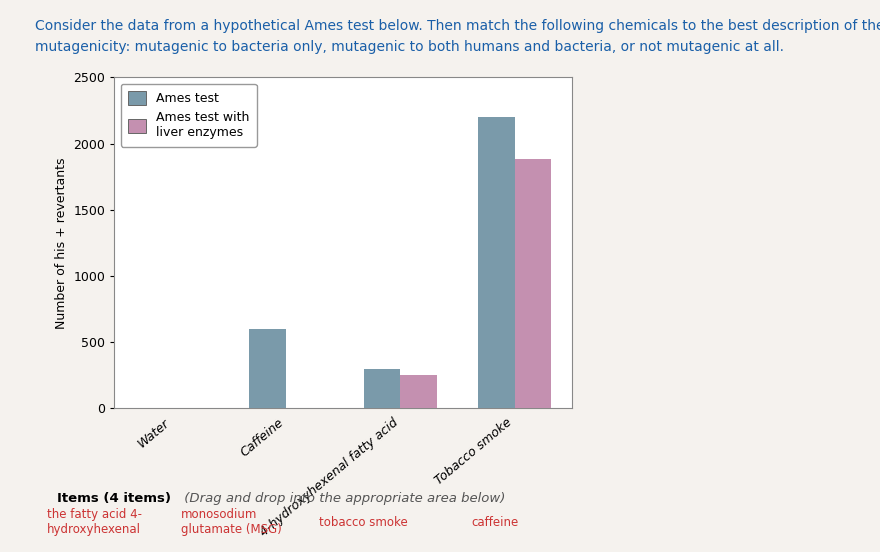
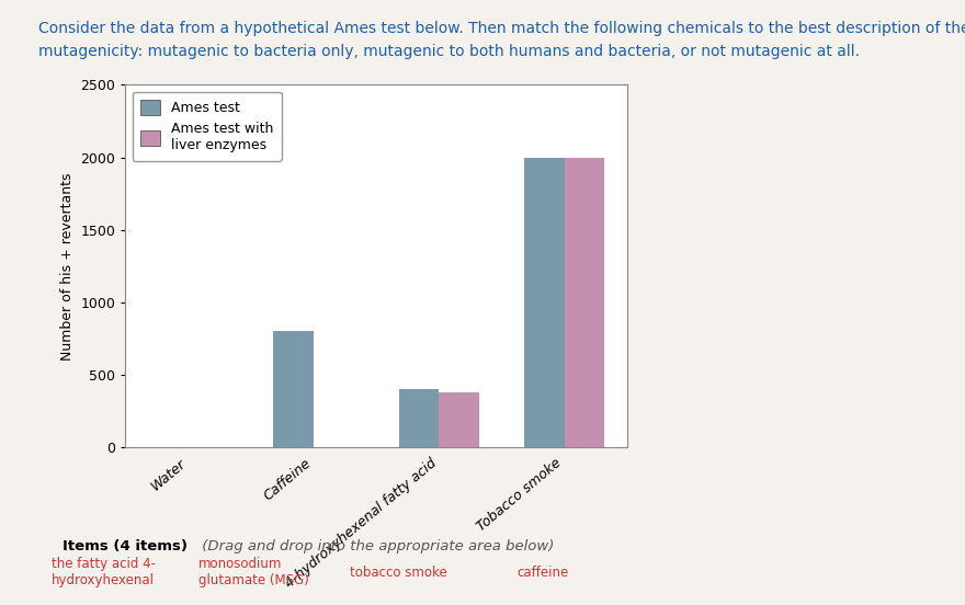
Ames test/Caffeine: 600 -> 800
Ames test/4-hydroxyhexenal fatty acid: 300 -> 400
Ames test with liver enzymes/4-hydroxyhexenal fatty acid: 250 -> 380
Ames test/Tobacco smoke: 2200 -> 2000
Ames test with liver enzymes/Tobacco smoke: 1880 -> 2000
